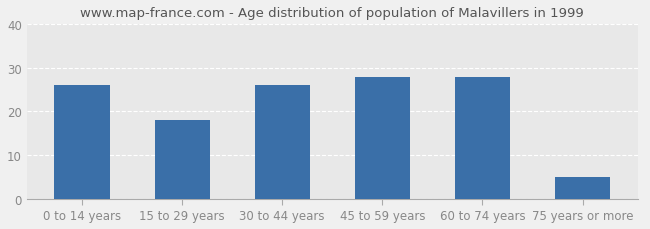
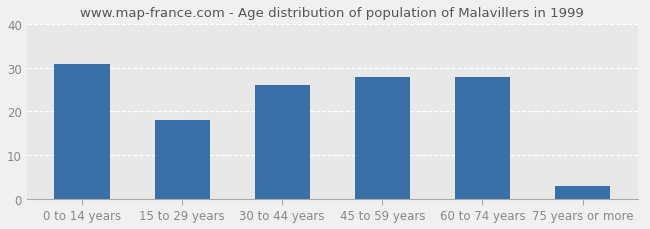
0 to 14 years: 26 -> 31
75 years or more: 5 -> 3
